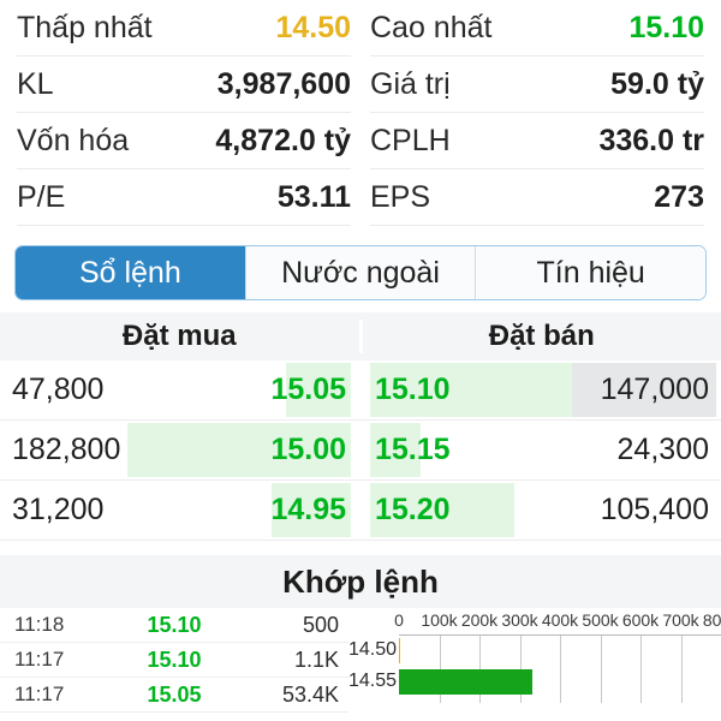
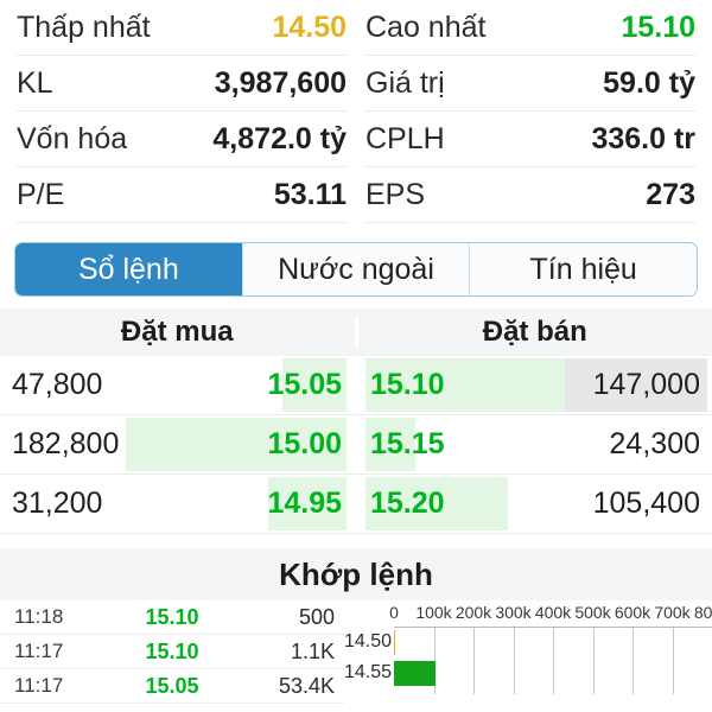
14.55: 330k -> 100k
